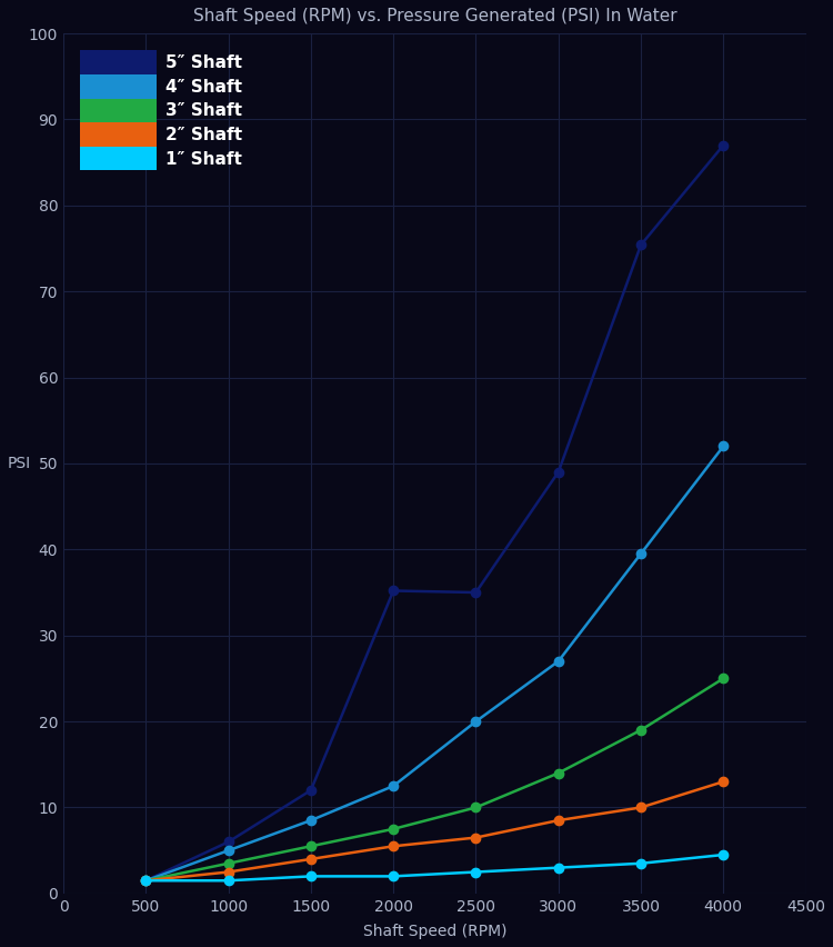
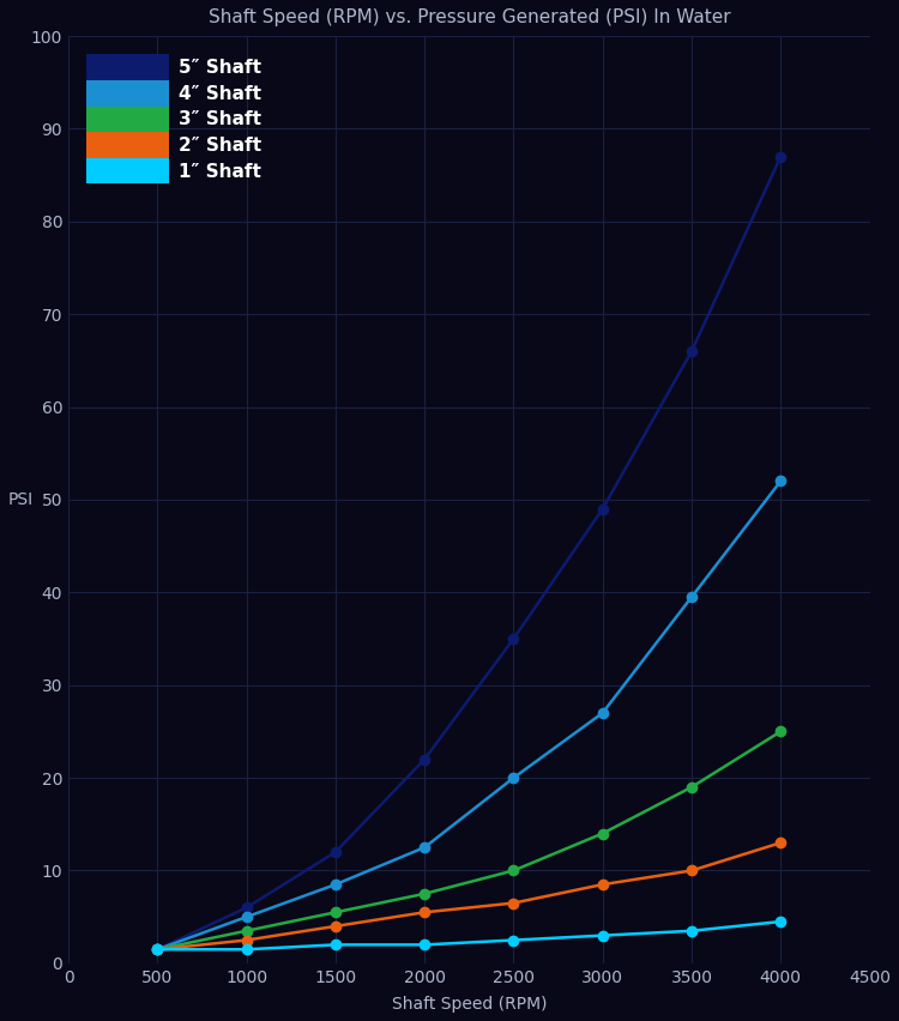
5″ Shaft/2000: 35.2 -> 22.0
5″ Shaft/3500: 75.4 -> 66.0
